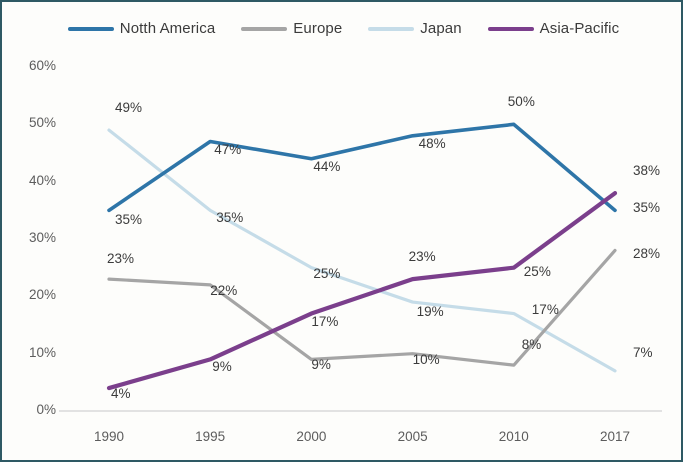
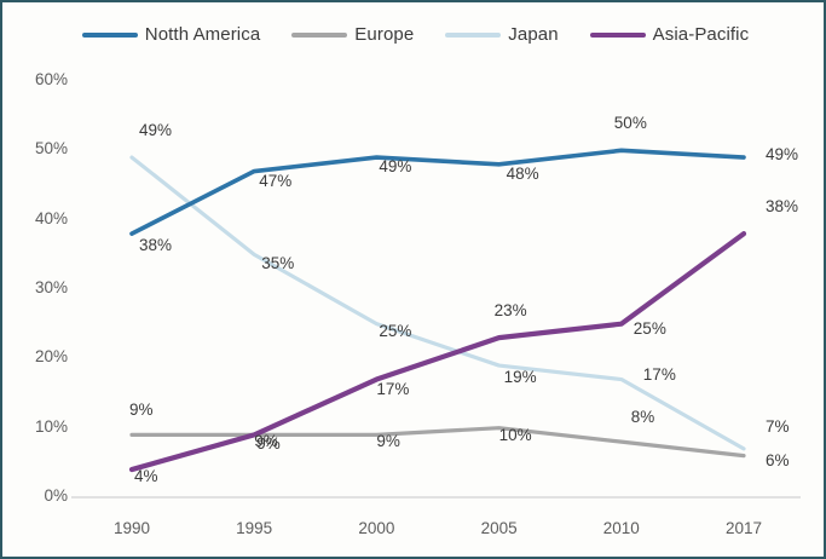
Notth America/1990: 35% -> 38%
Europe/1990: 23% -> 9%
Europe/1995: 22% -> 9%
Notth America/2000: 44% -> 49%
Notth America/2017: 35% -> 49%
Europe/2017: 28% -> 6%
